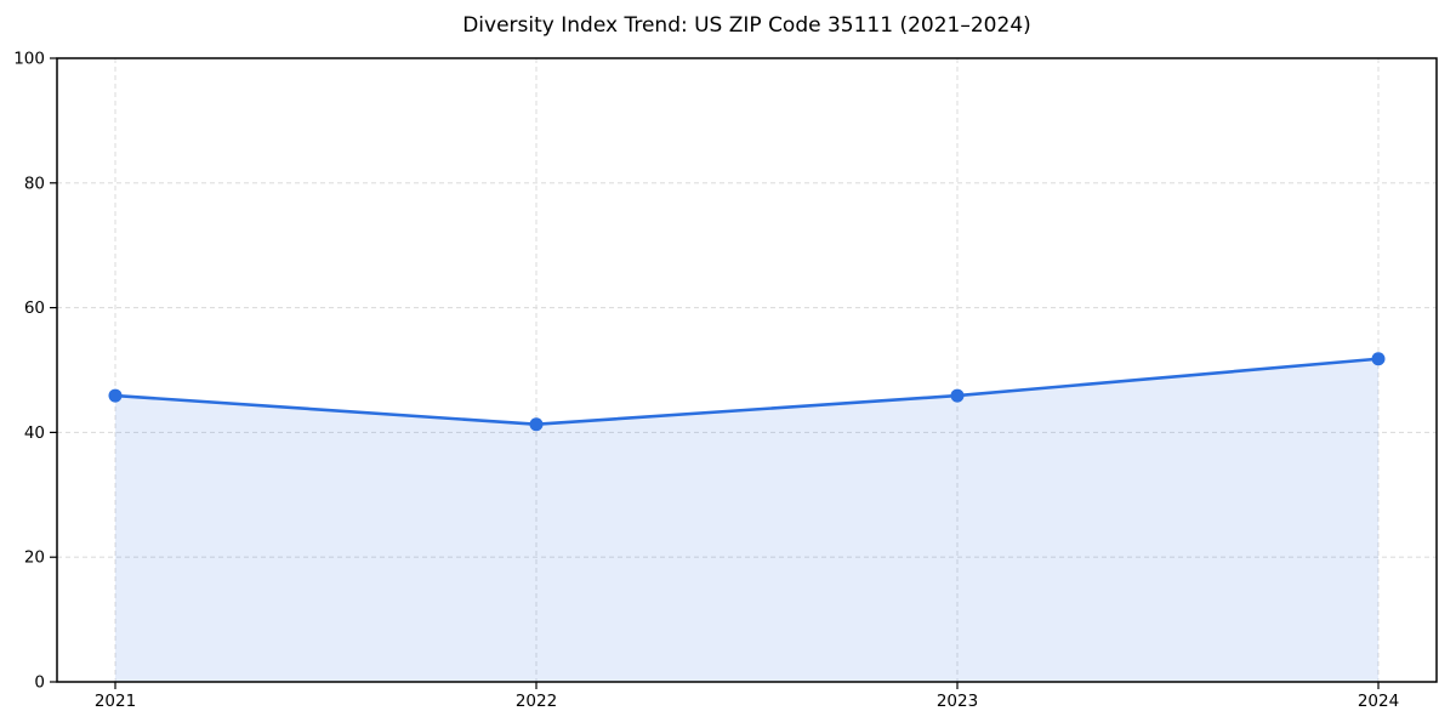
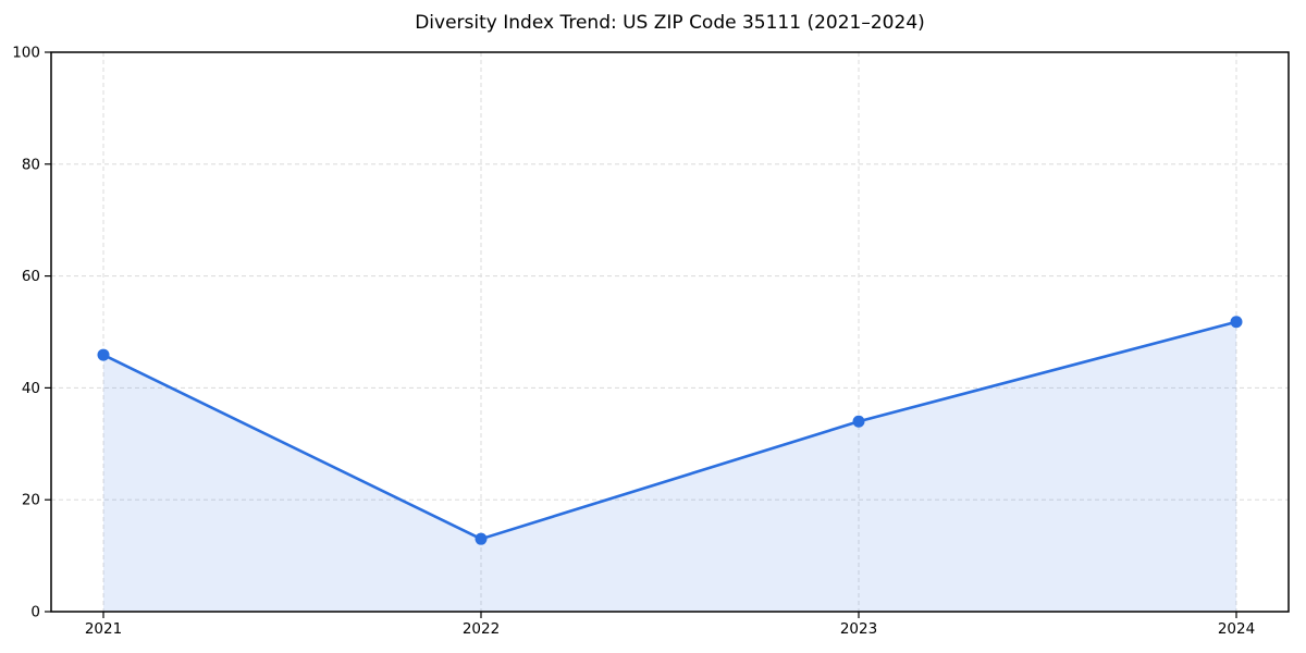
2022: 41 -> 13
2023: 46 -> 34
